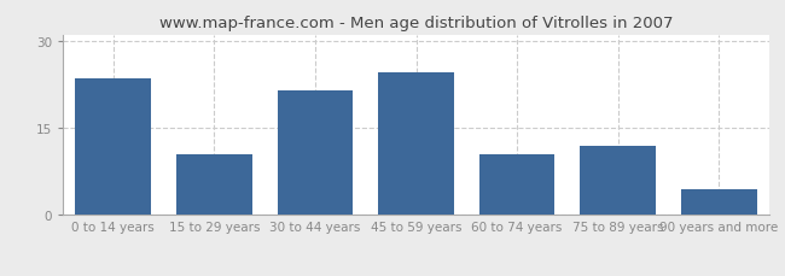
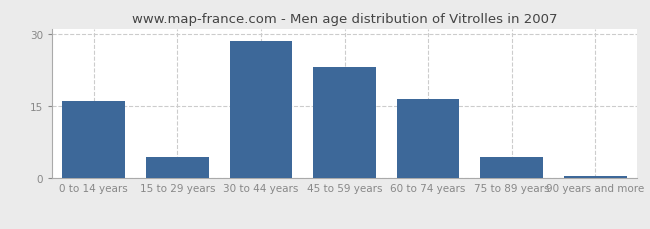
0 to 14 years: 23.5 -> 16.0
15 to 29 years: 10.5 -> 4.5
30 to 44 years: 21.5 -> 28.5
45 to 59 years: 24.5 -> 23.0
60 to 74 years: 10.5 -> 16.5
75 to 89 years: 12.0 -> 4.5
90 years and more: 4.5 -> 0.4
